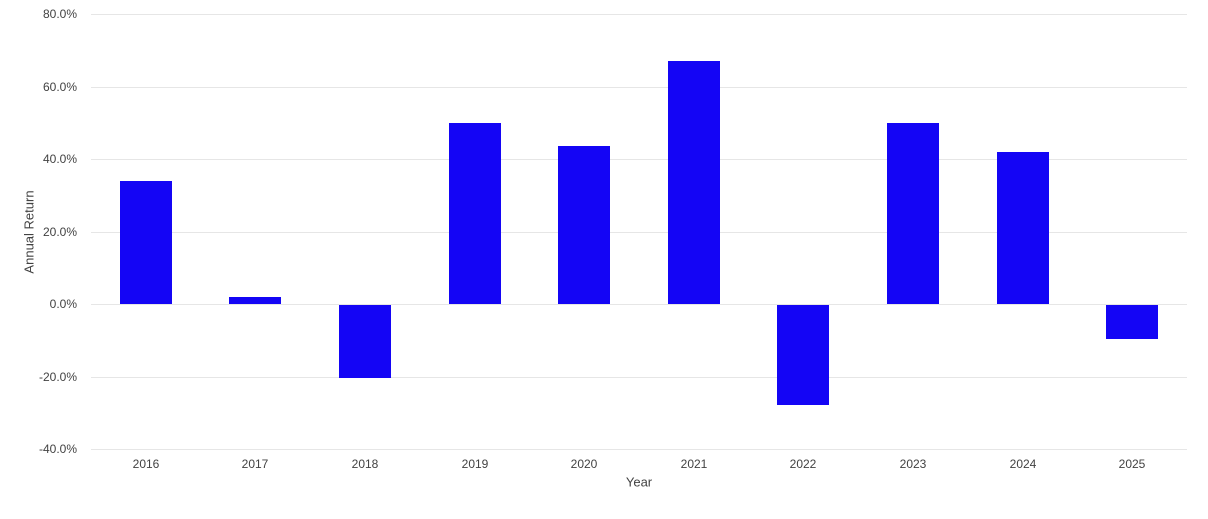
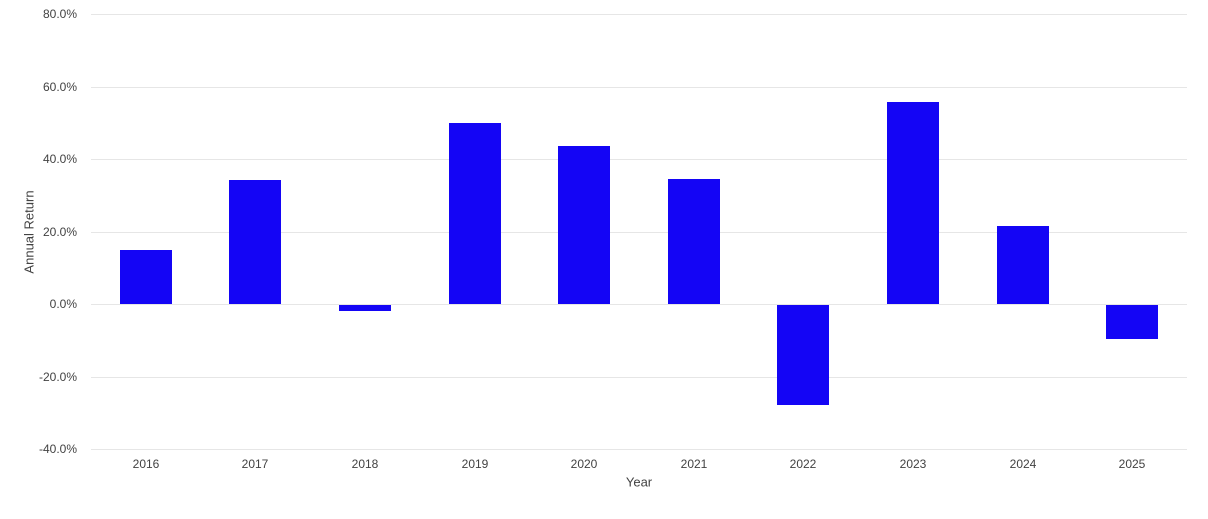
2016: 34% -> 15%
2017: 2% -> 34%
2018: -20% -> -2%
2021: 67% -> 35%
2023: 50% -> 56%
2024: 42% -> 22%
